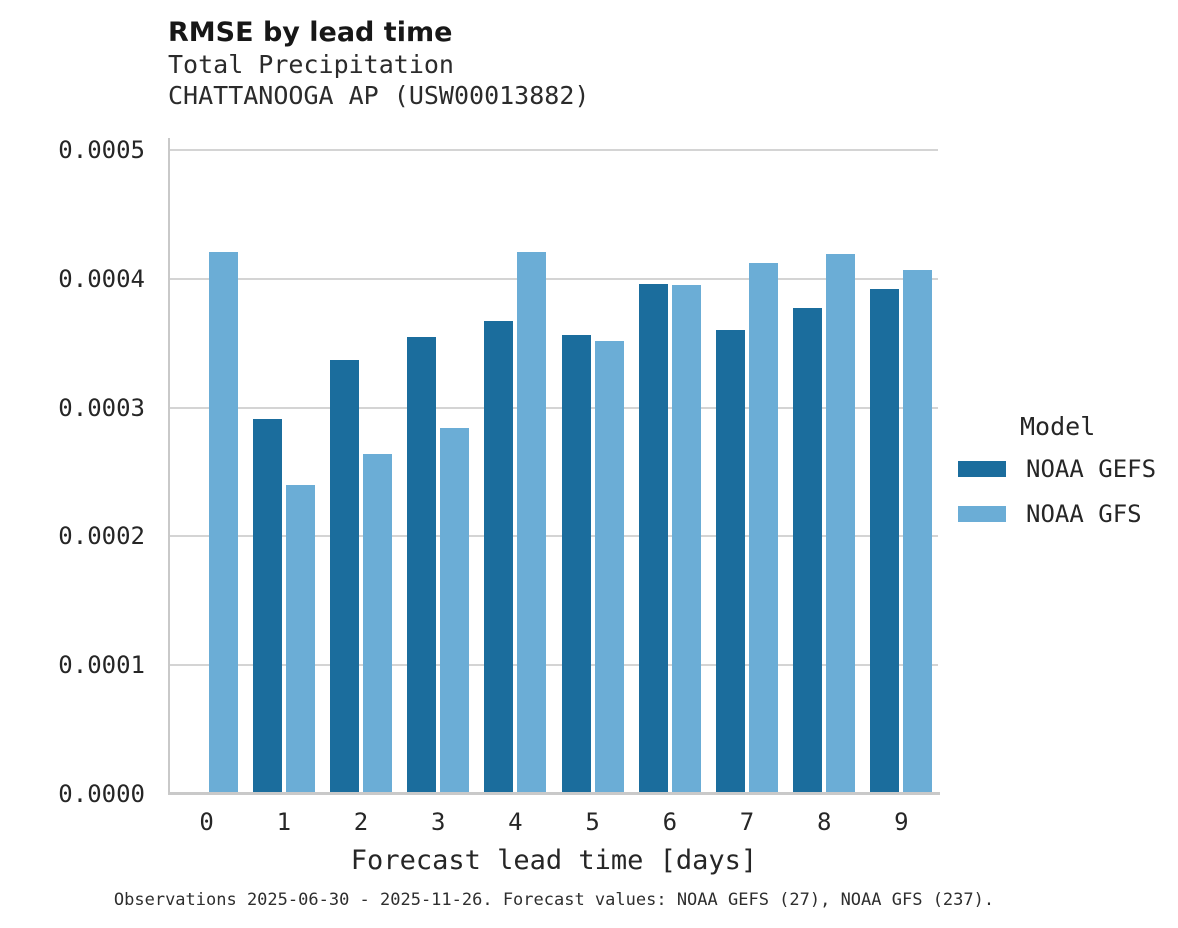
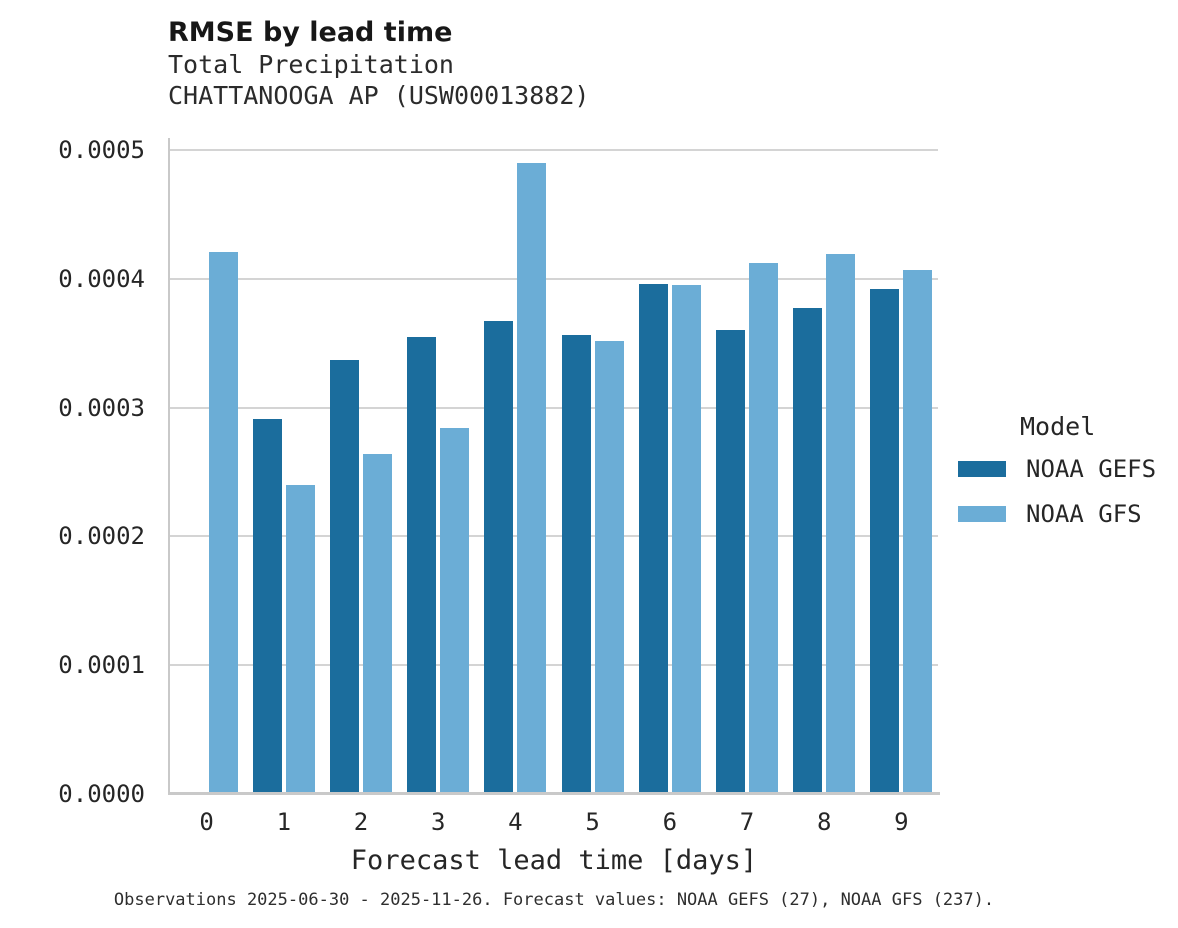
NOAA GFS/4: 0.000421 -> 0.000490
